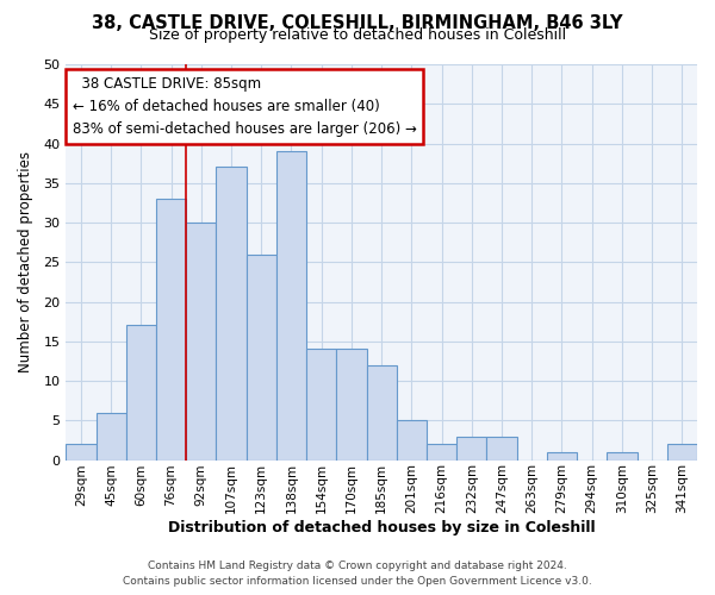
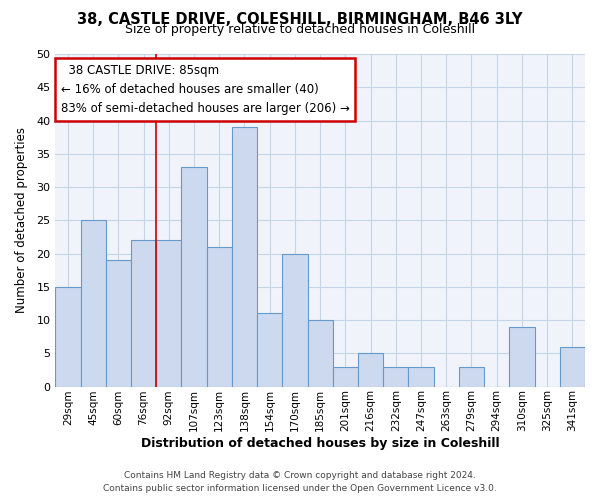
29sqm: 2 -> 15
45sqm: 6 -> 25
60sqm: 17 -> 19
76sqm: 33 -> 22
92sqm: 30 -> 22
107sqm: 37 -> 33
123sqm: 26 -> 21
154sqm: 14 -> 11
170sqm: 14 -> 20
185sqm: 12 -> 10
201sqm: 5 -> 3
216sqm: 2 -> 5
279sqm: 1 -> 3
310sqm: 1 -> 9
341sqm: 2 -> 6
